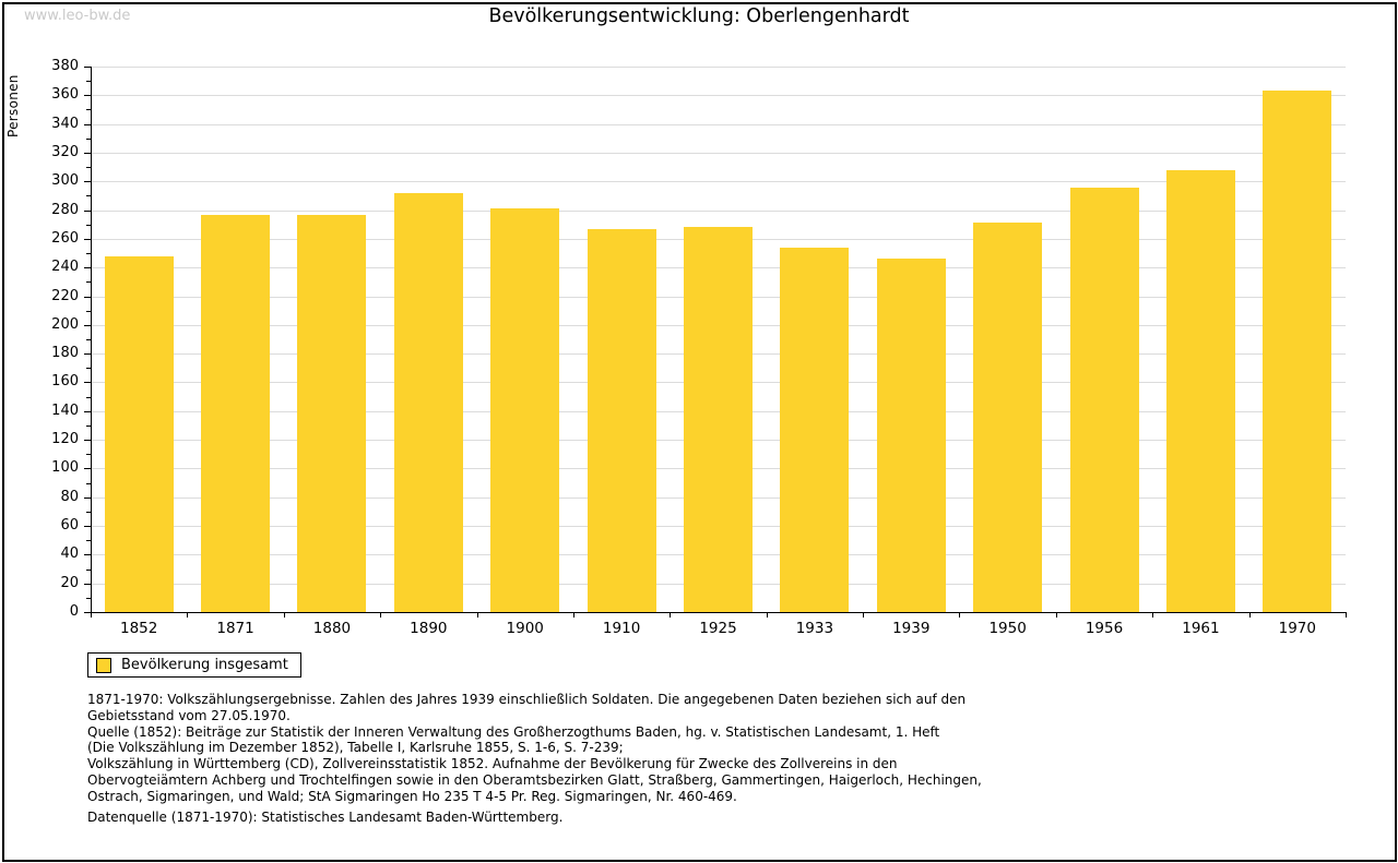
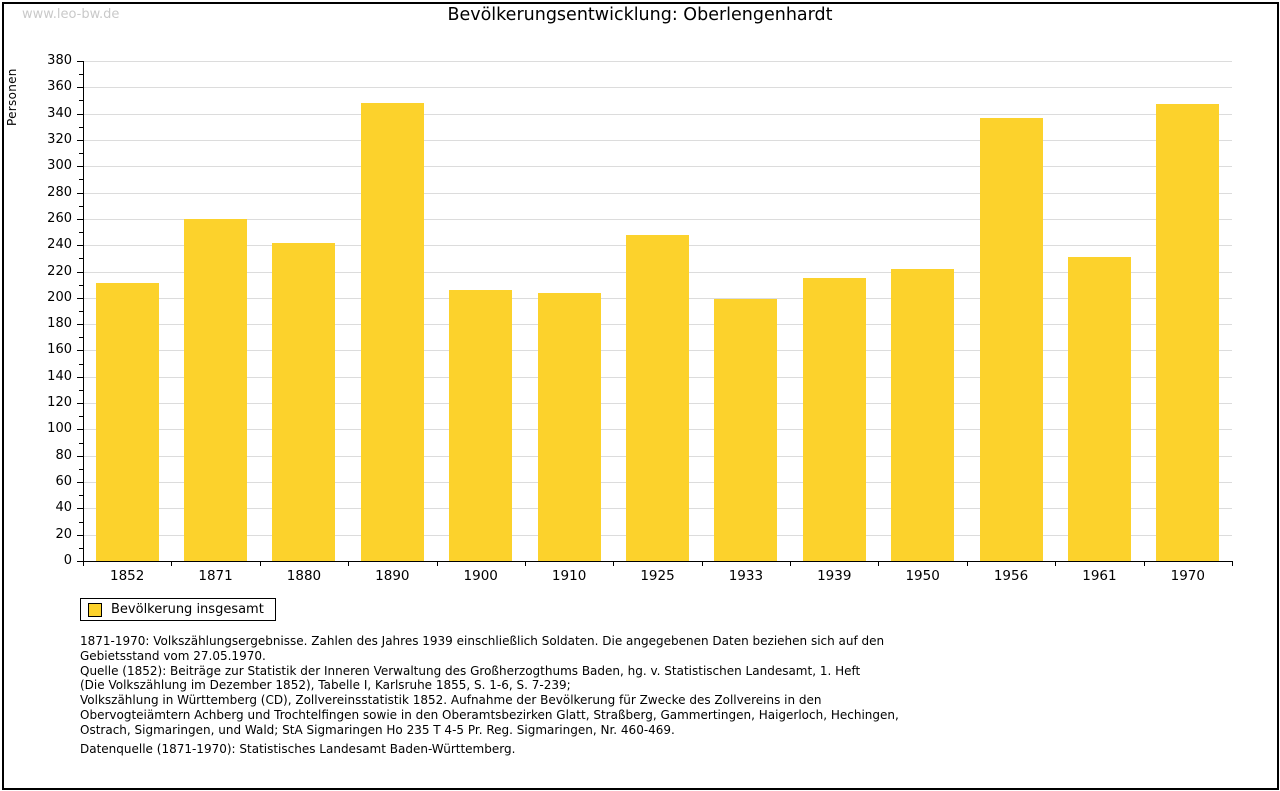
1852: 248 -> 211
1871: 277 -> 260
1880: 277 -> 242
1890: 292 -> 348
1900: 281 -> 206
1910: 267 -> 204
1925: 268 -> 248
1933: 254 -> 199
1939: 246 -> 215
1950: 271 -> 222
1956: 296 -> 337
1961: 308 -> 231
1970: 363 -> 347
